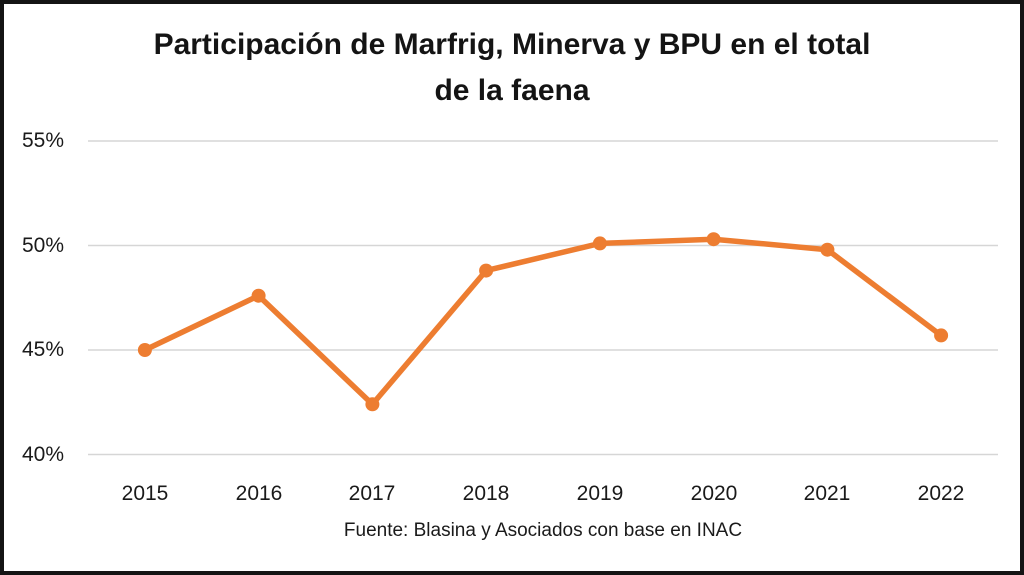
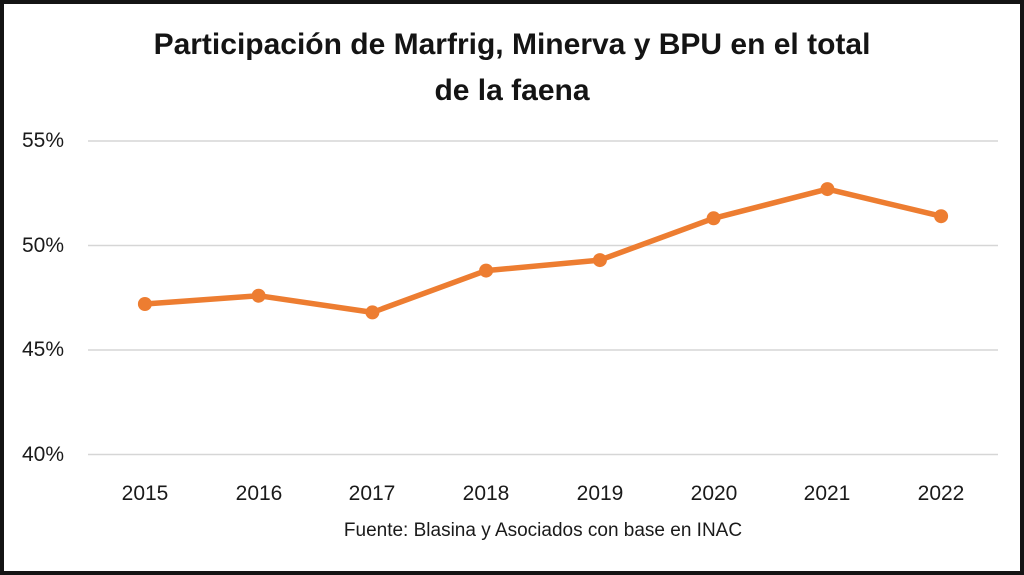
2015: 45.0% -> 47.2%
2017: 42.4% -> 46.8%
2019: 50.1% -> 49.3%
2020: 50.3% -> 51.3%
2021: 49.8% -> 52.7%
2022: 45.7% -> 51.4%
